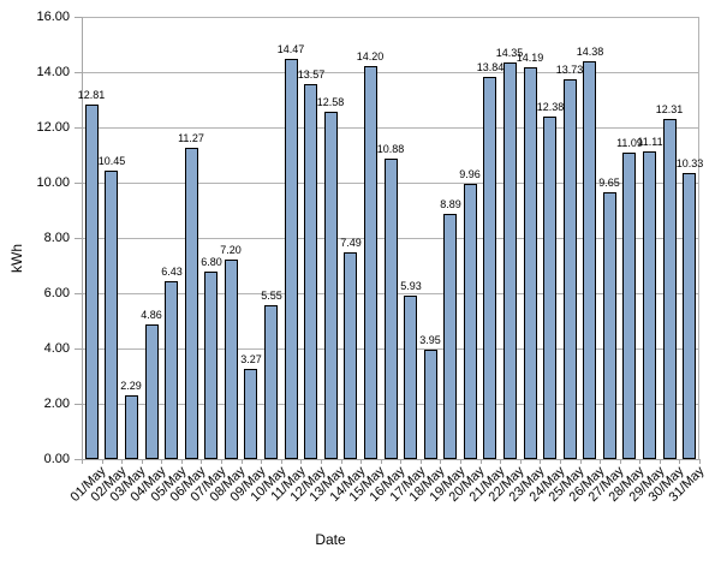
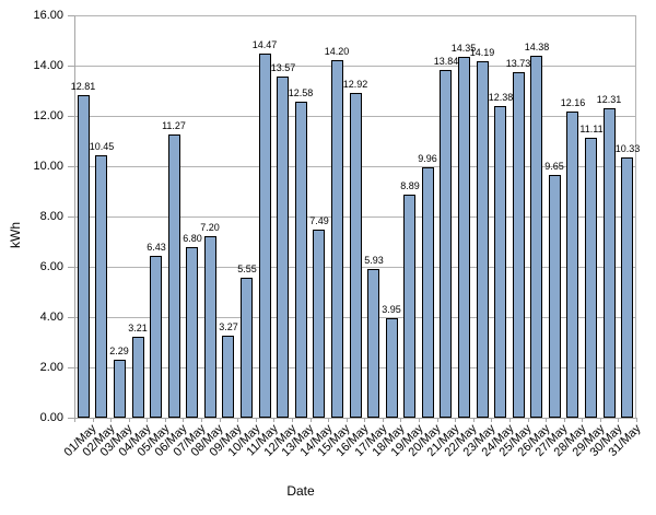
04/May: 4.86 -> 3.21
16/May: 10.88 -> 12.92
28/May: 11.09 -> 12.16
